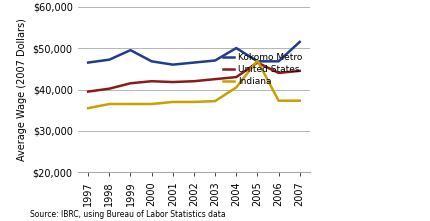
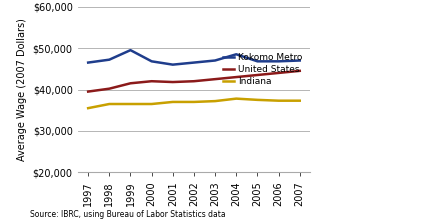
Kokomo Metro/2004: $50,000 -> $48,500
Indiana/2004: $40,500 -> $37,800
United States/2005: $46,500 -> $43,500
Indiana/2005: $47,000 -> $37,500
Kokomo Metro/2007: $51,500 -> $47,000
